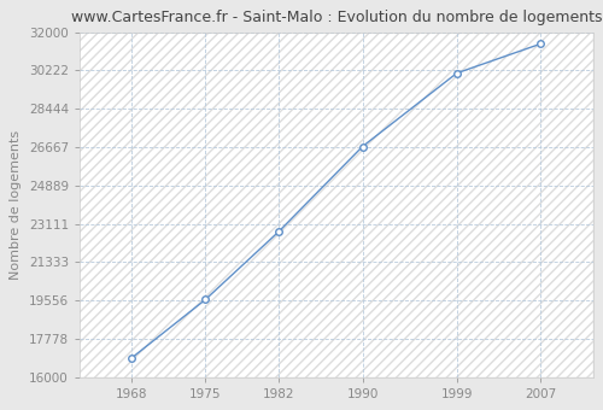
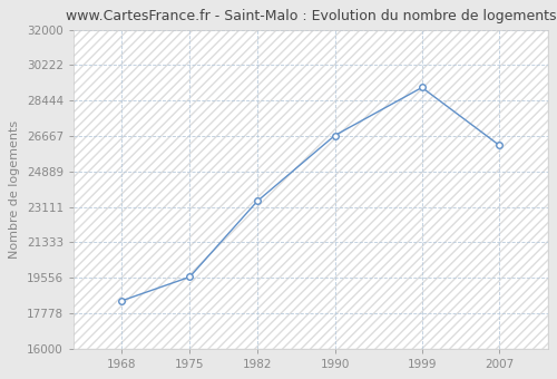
1968: 16900 -> 18400
1982: 22700 -> 23400
1999: 30100 -> 29100
2007: 31500 -> 26200
